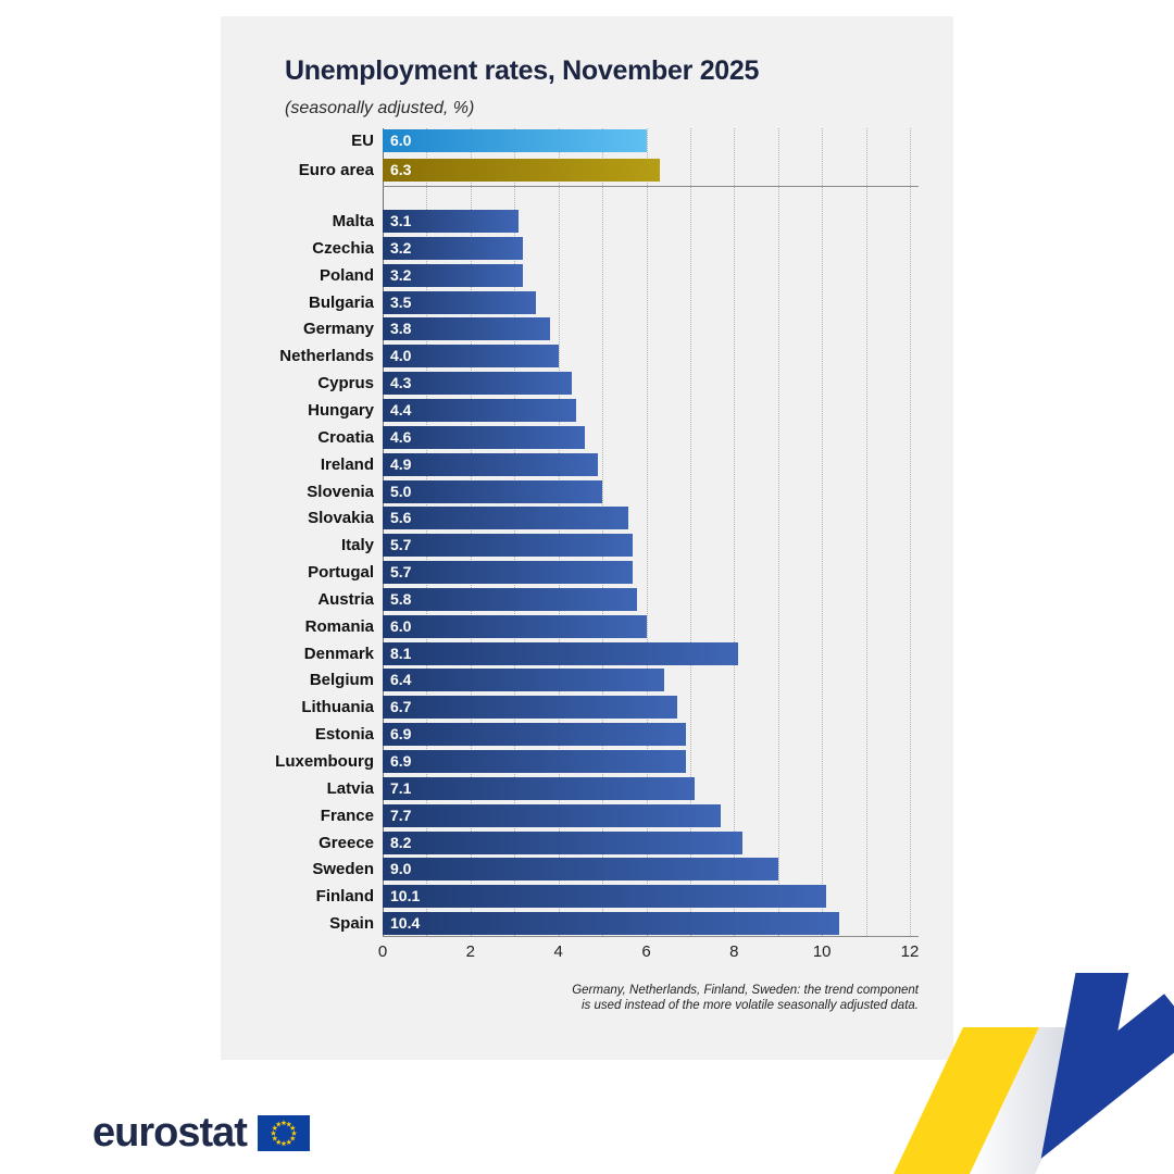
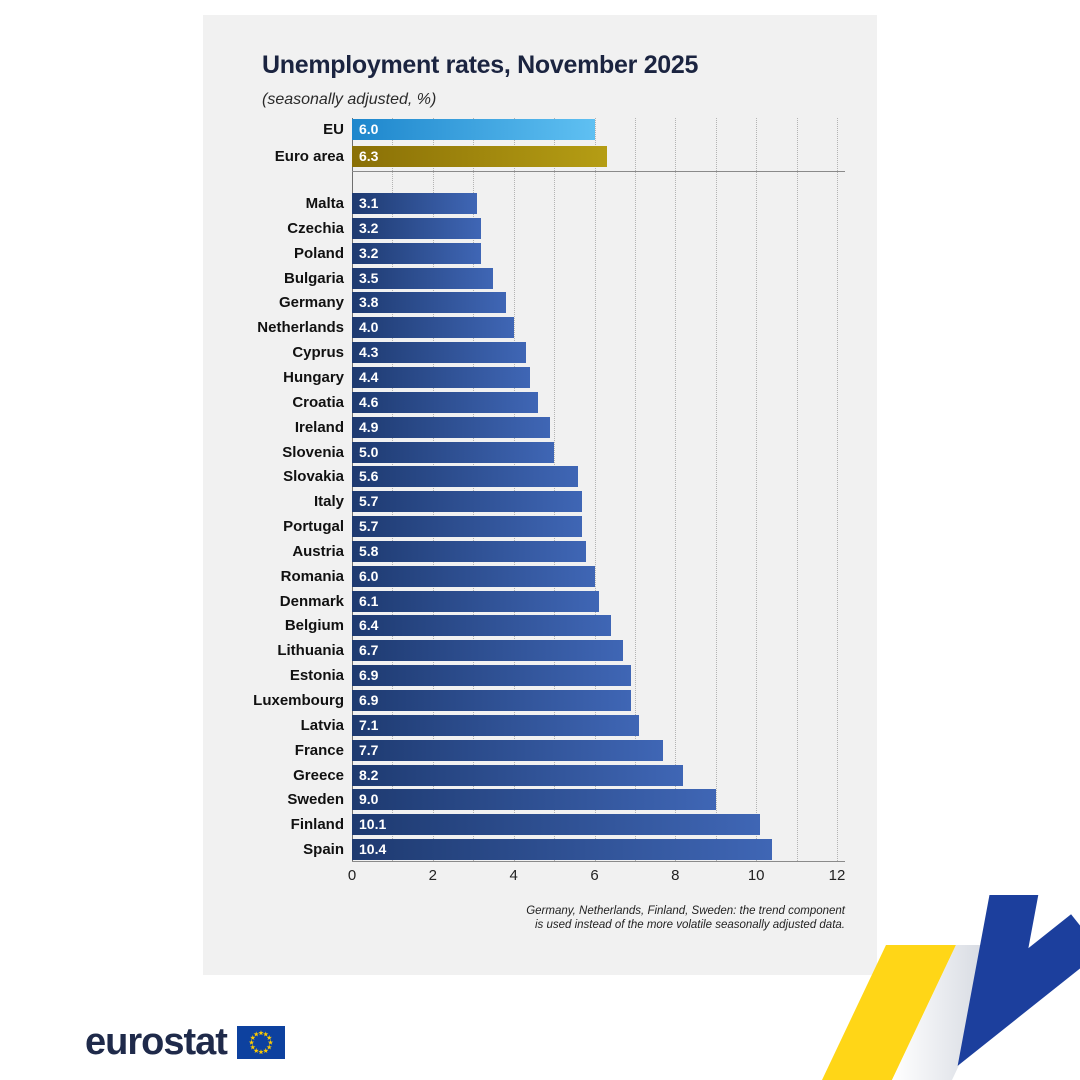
Denmark: 8.1 -> 6.1
